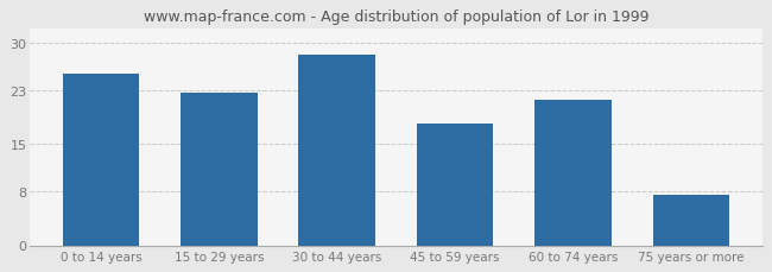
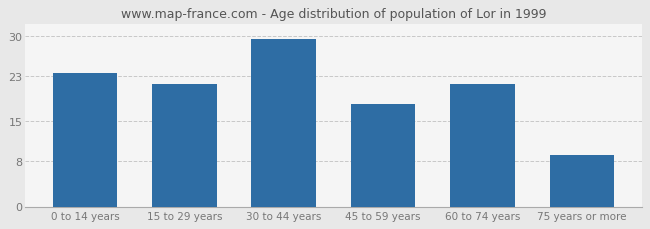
0 to 14 years: 25.4 -> 23.5
15 to 29 years: 22.6 -> 21.5
30 to 44 years: 28.2 -> 29.5
75 years or more: 7.4 -> 9.0
